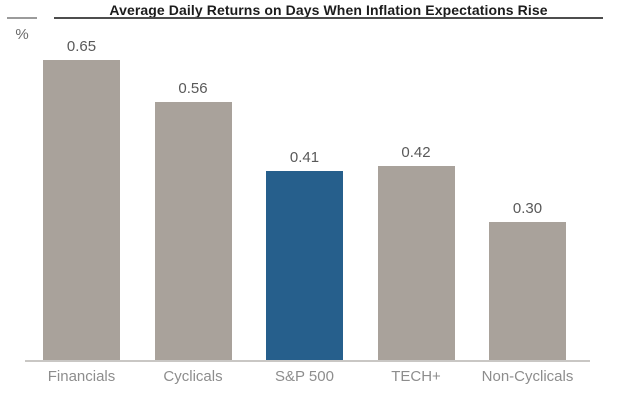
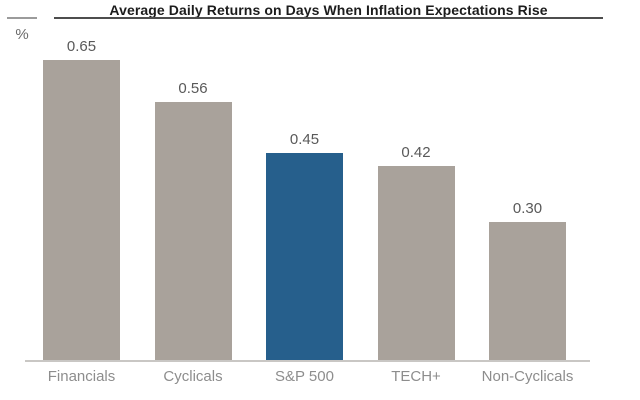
S&P 500: 0.41 -> 0.45
